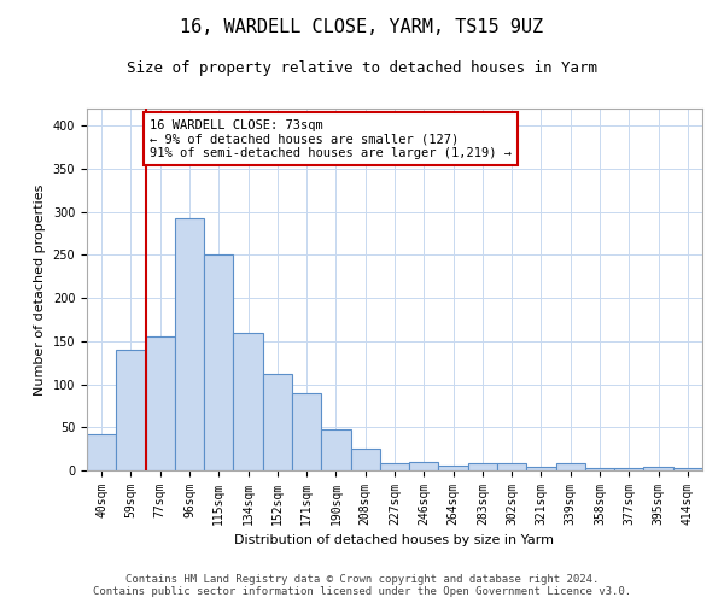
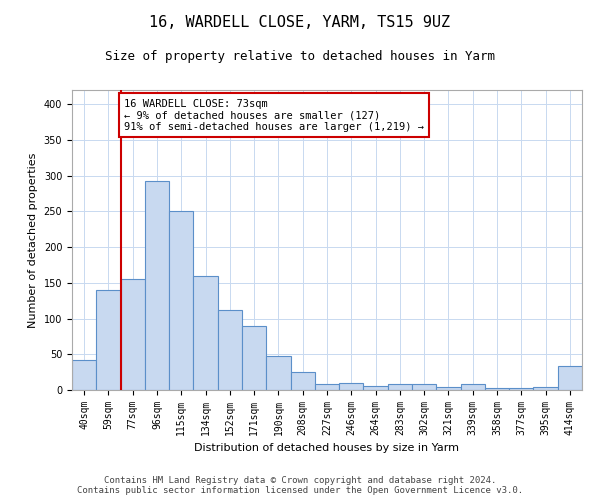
414sqm: 3 -> 34
